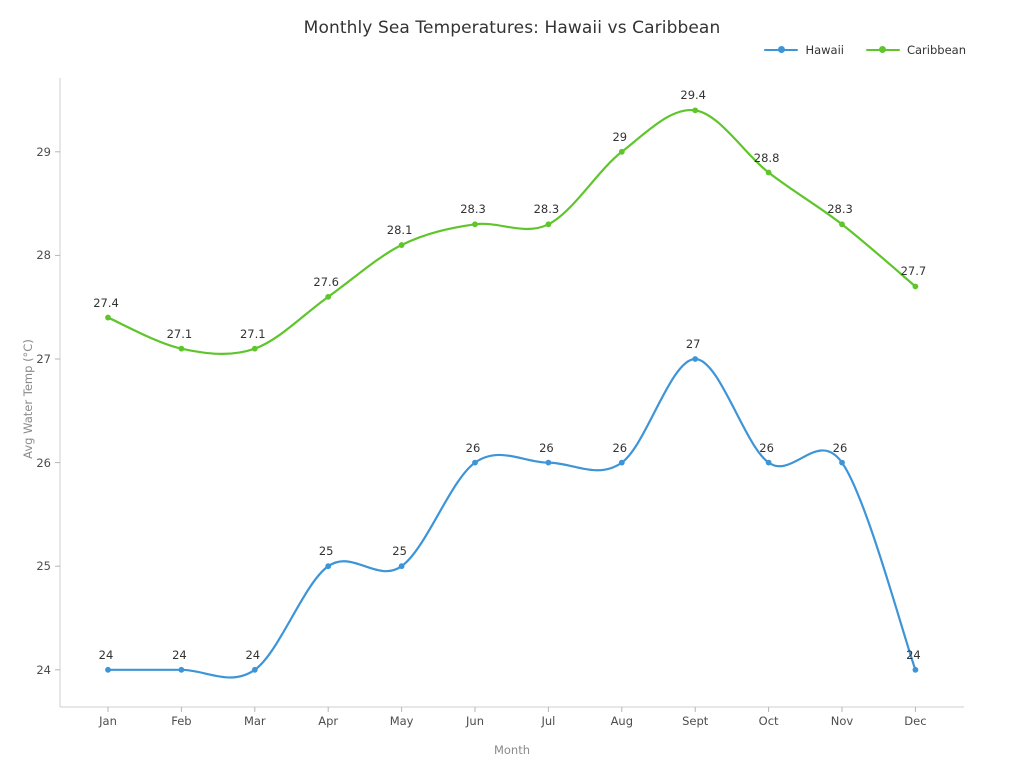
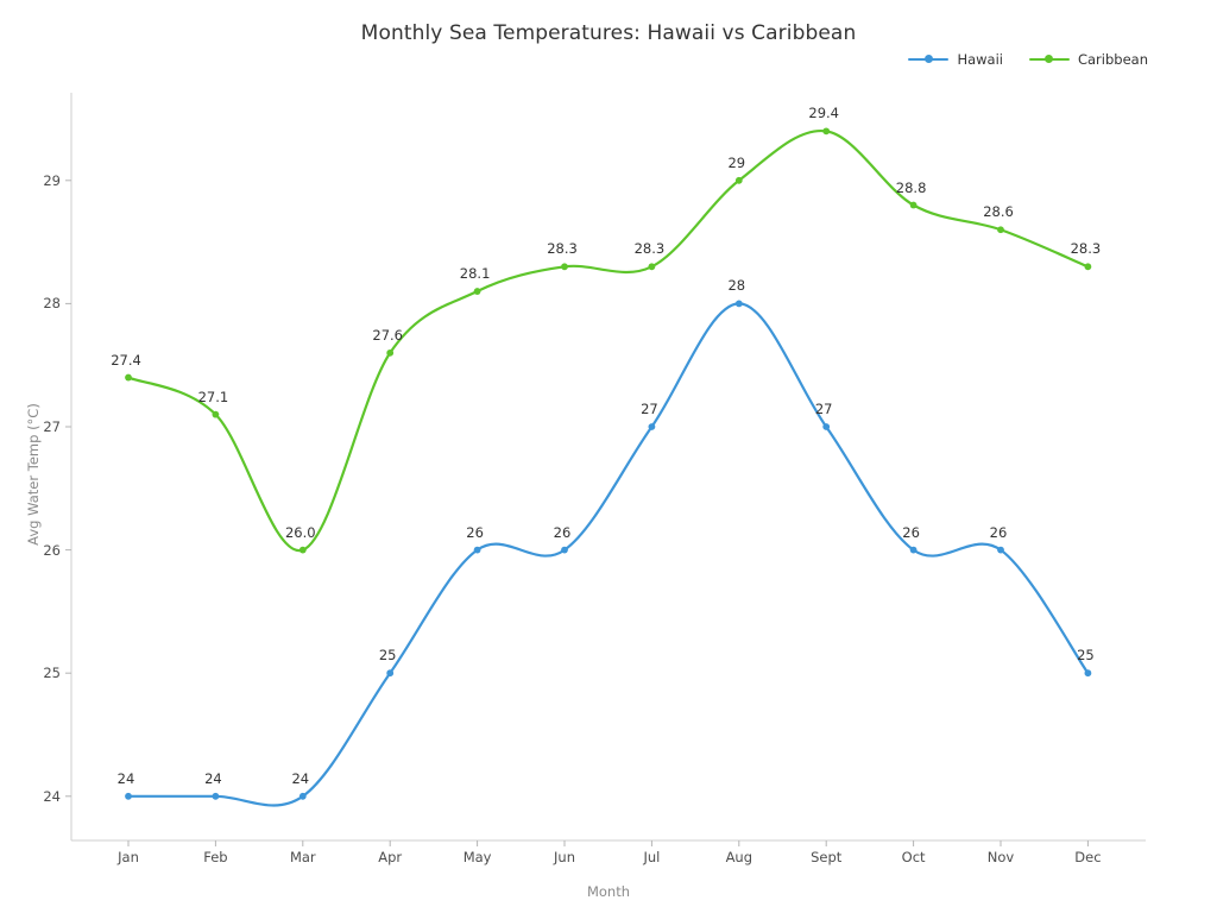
Caribbean/Mar: 27.1 -> 26.0
Hawaii/May: 25 -> 26
Hawaii/Jul: 26 -> 27
Hawaii/Aug: 26 -> 28
Caribbean/Nov: 28.3 -> 28.6
Hawaii/Dec: 24 -> 25
Caribbean/Dec: 27.7 -> 28.3
